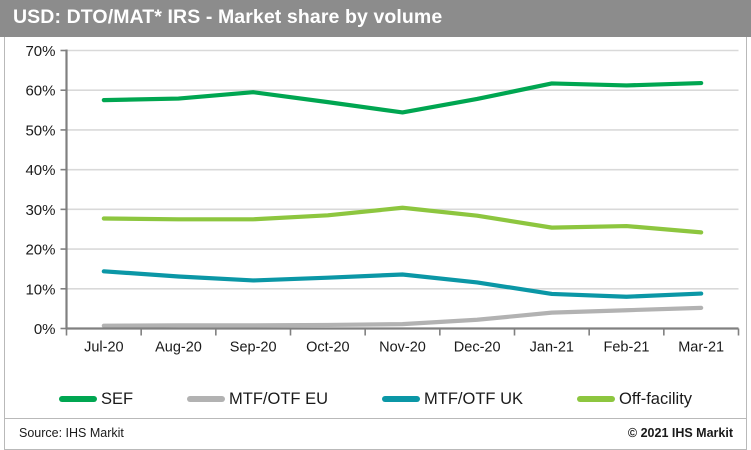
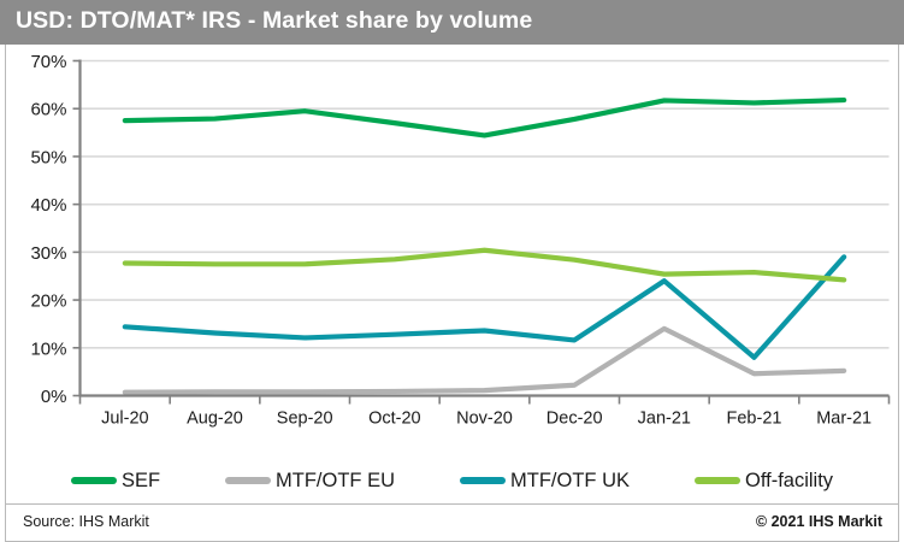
MTF/OTF EU/Jan-21: 4% -> 14%
MTF/OTF UK/Jan-21: 9% -> 24%
MTF/OTF UK/Mar-21: 9% -> 29%
